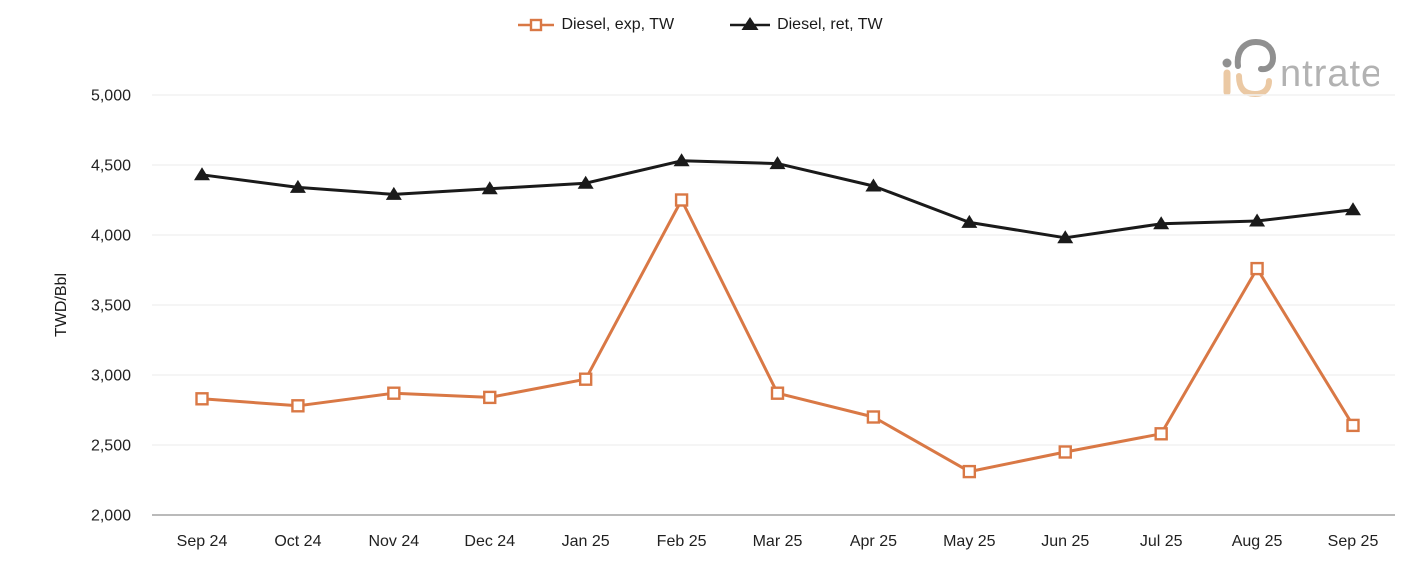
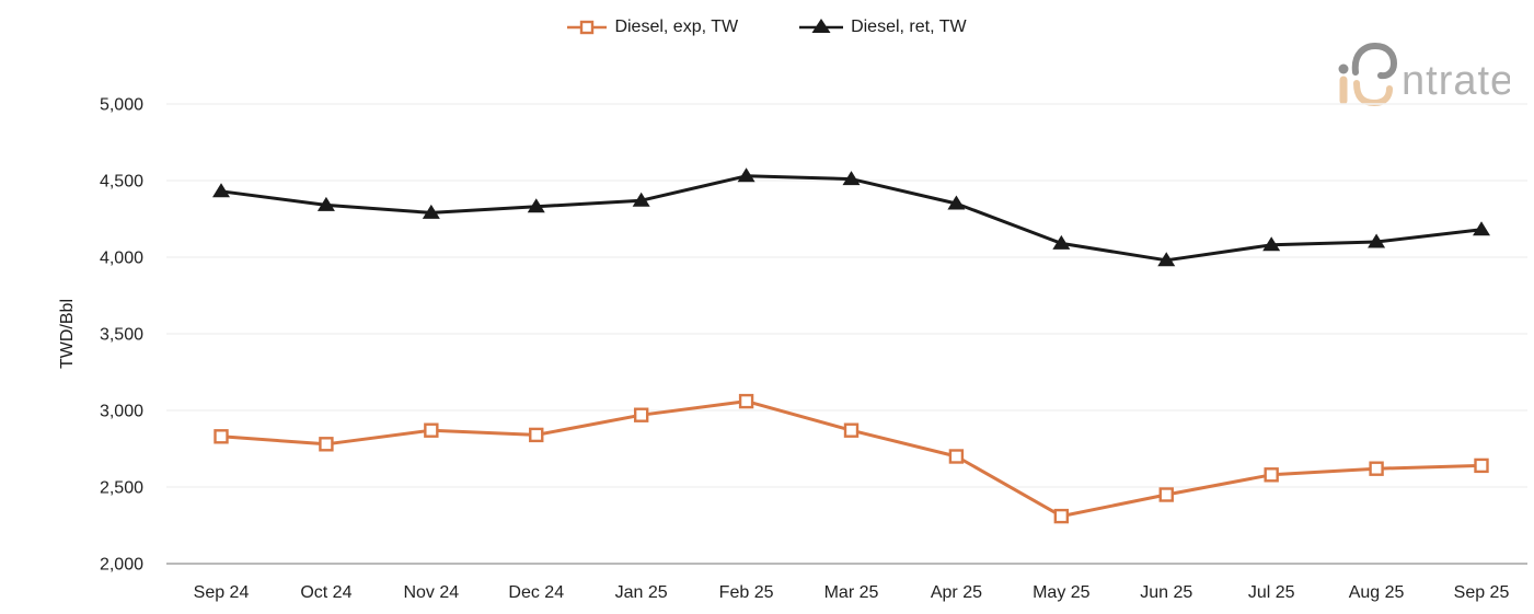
Diesel, exp, TW/Feb 25: 4250 -> 3060
Diesel, exp, TW/Aug 25: 3760 -> 2620
